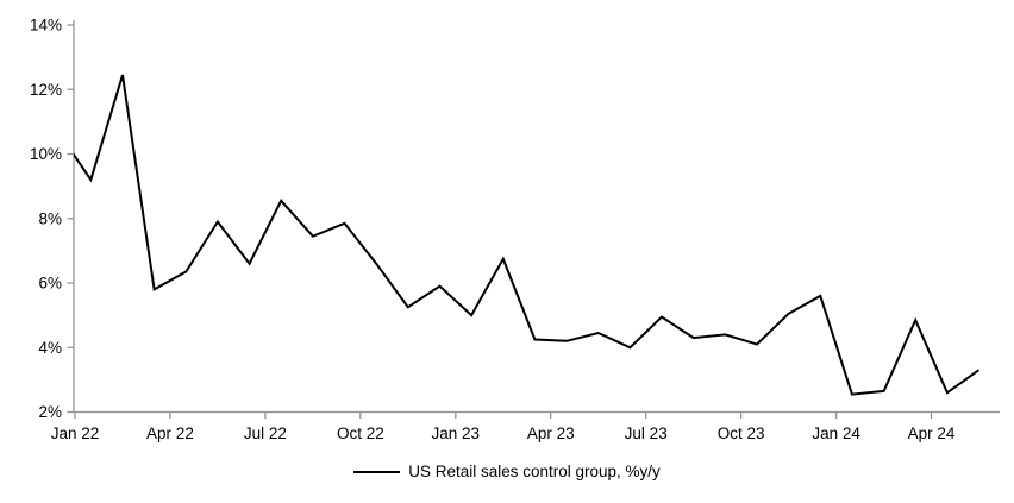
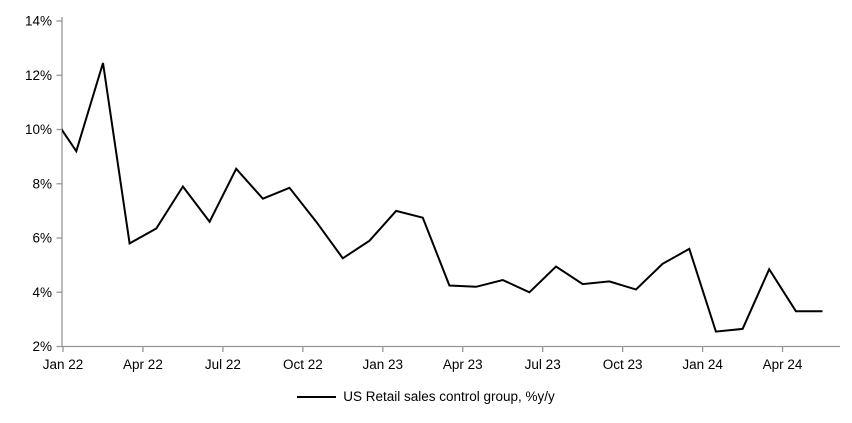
Jan 23: 5.0% -> 7.0%
Apr 24: 2.6% -> 3.3%
